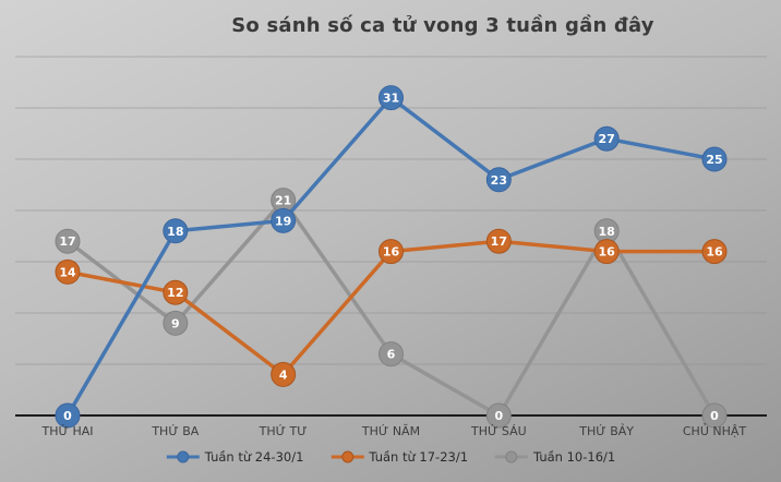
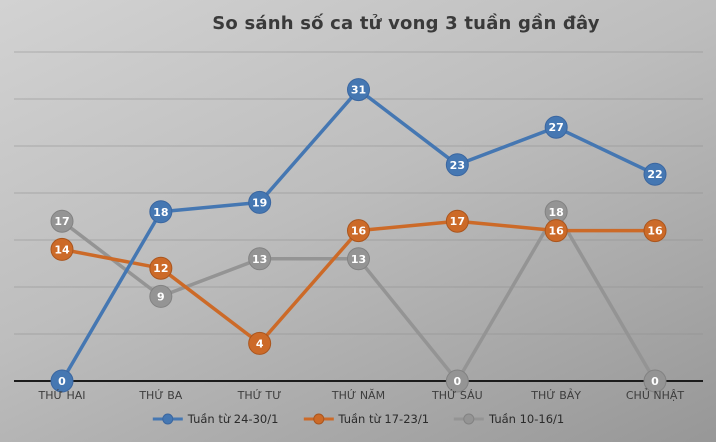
Tuần 10-16/1/THỨ TƯ: 21 -> 13
Tuần 10-16/1/THỨ NĂM: 6 -> 13
Tuần từ 24-30/1/CHỦ NHẬT: 25 -> 22
